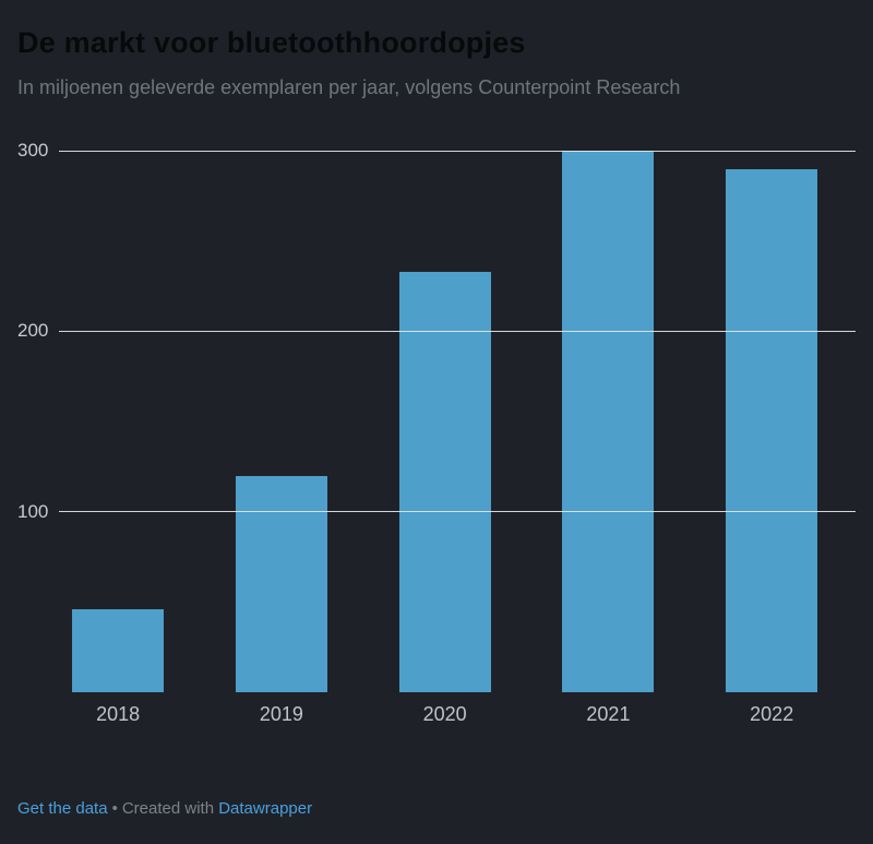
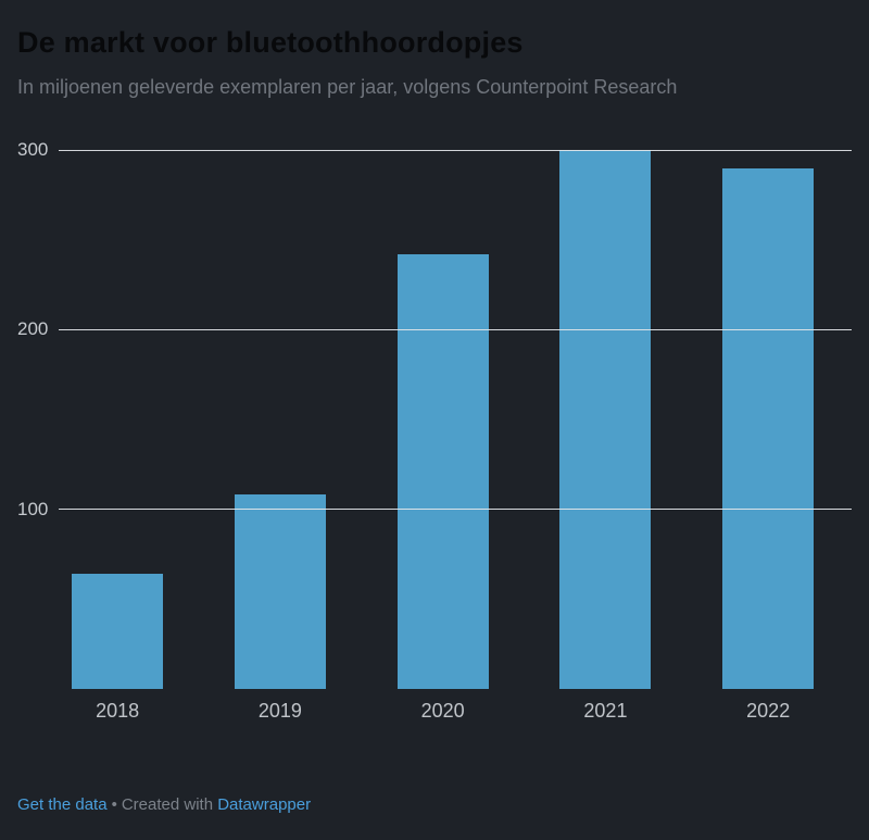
2018: 46 -> 64
2019: 120 -> 108
2020: 233 -> 242
